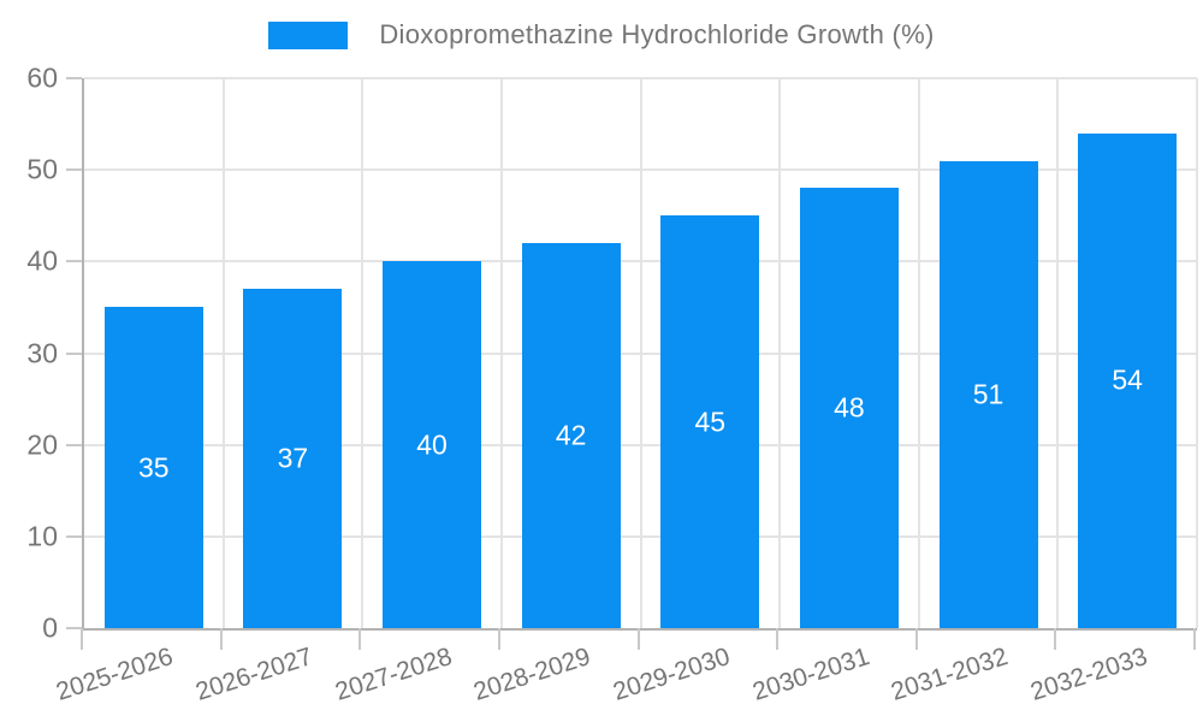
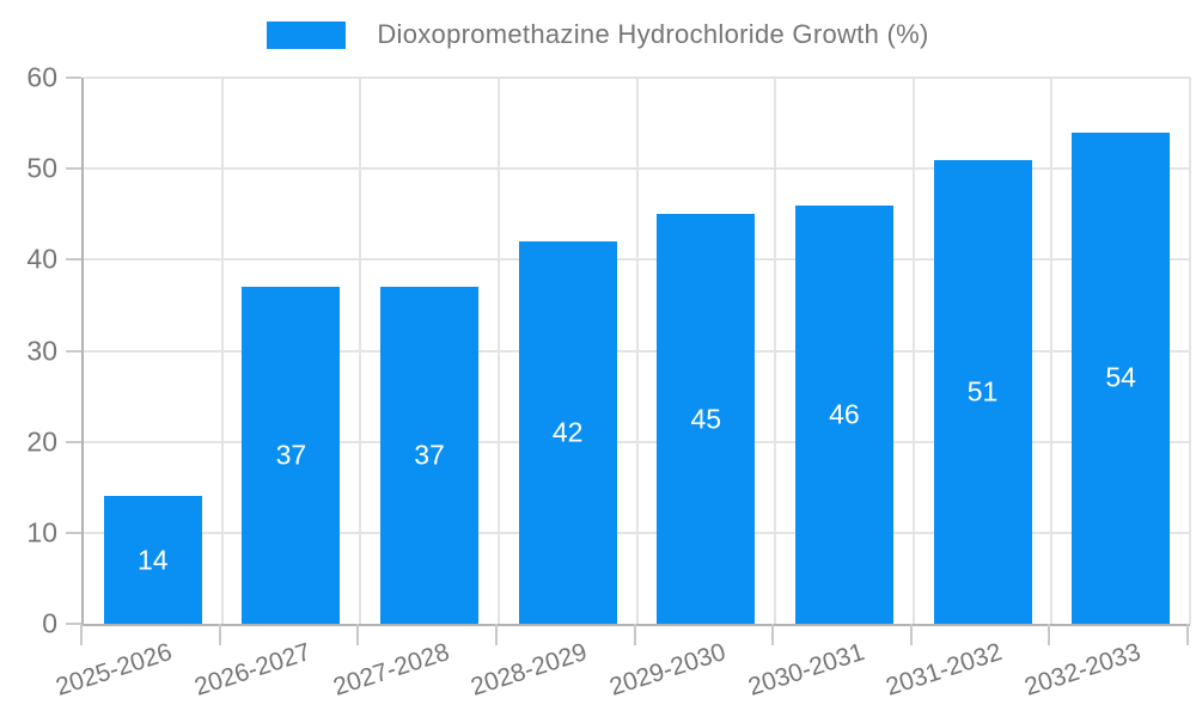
2025-2026: 35 -> 14
2027-2028: 40 -> 37
2030-2031: 48 -> 46
